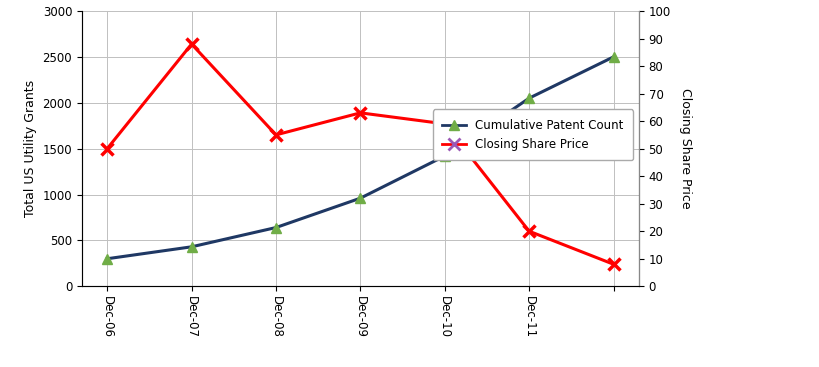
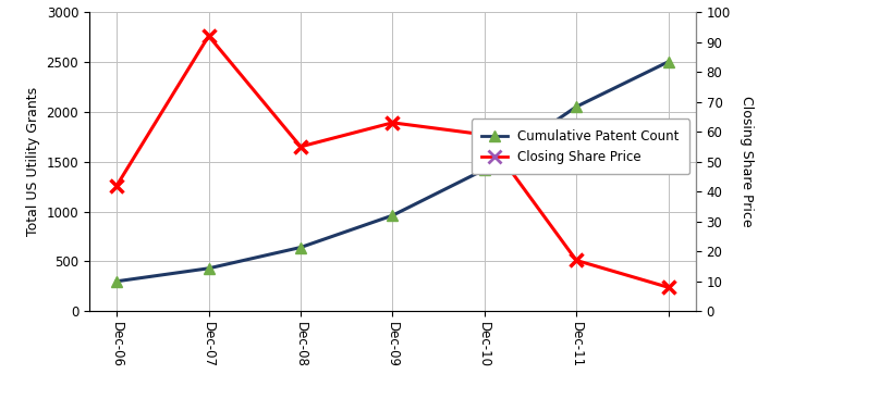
Closing Share Price/Dec-06: 50 -> 42
Closing Share Price/Dec-07: 88 -> 92
Closing Share Price/Dec-11: 20 -> 17
